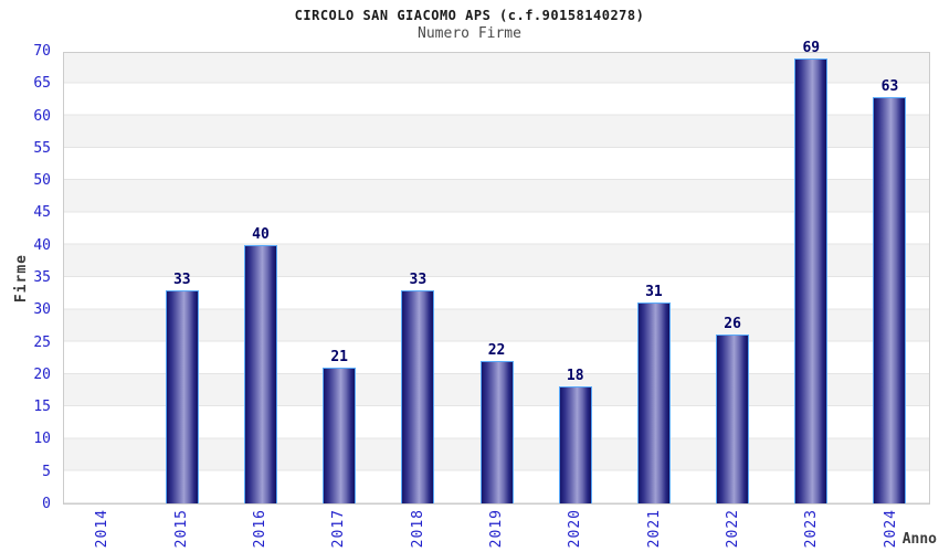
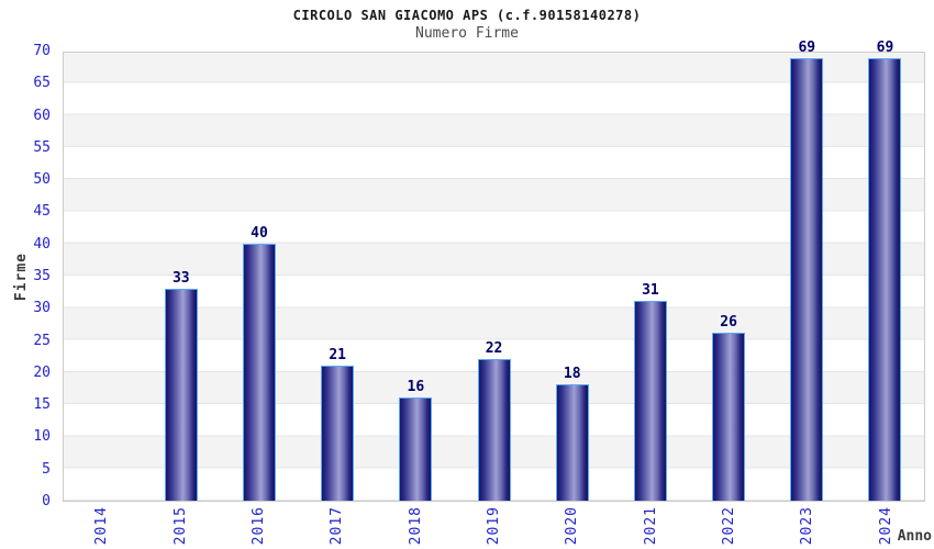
2018: 33 -> 16
2024: 63 -> 69
